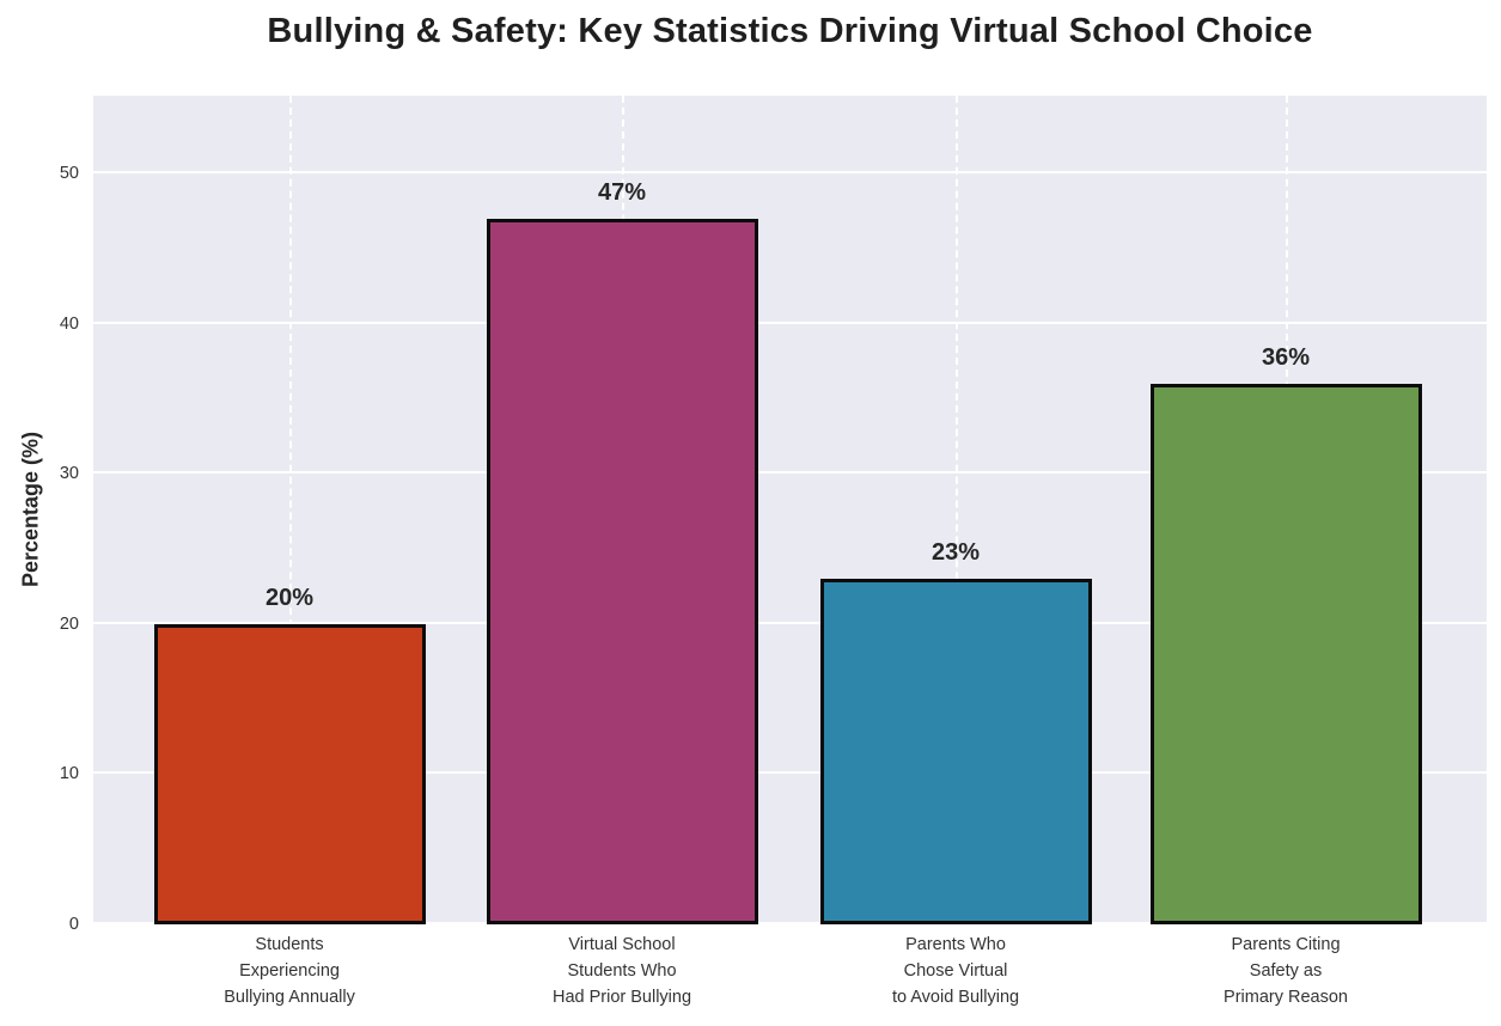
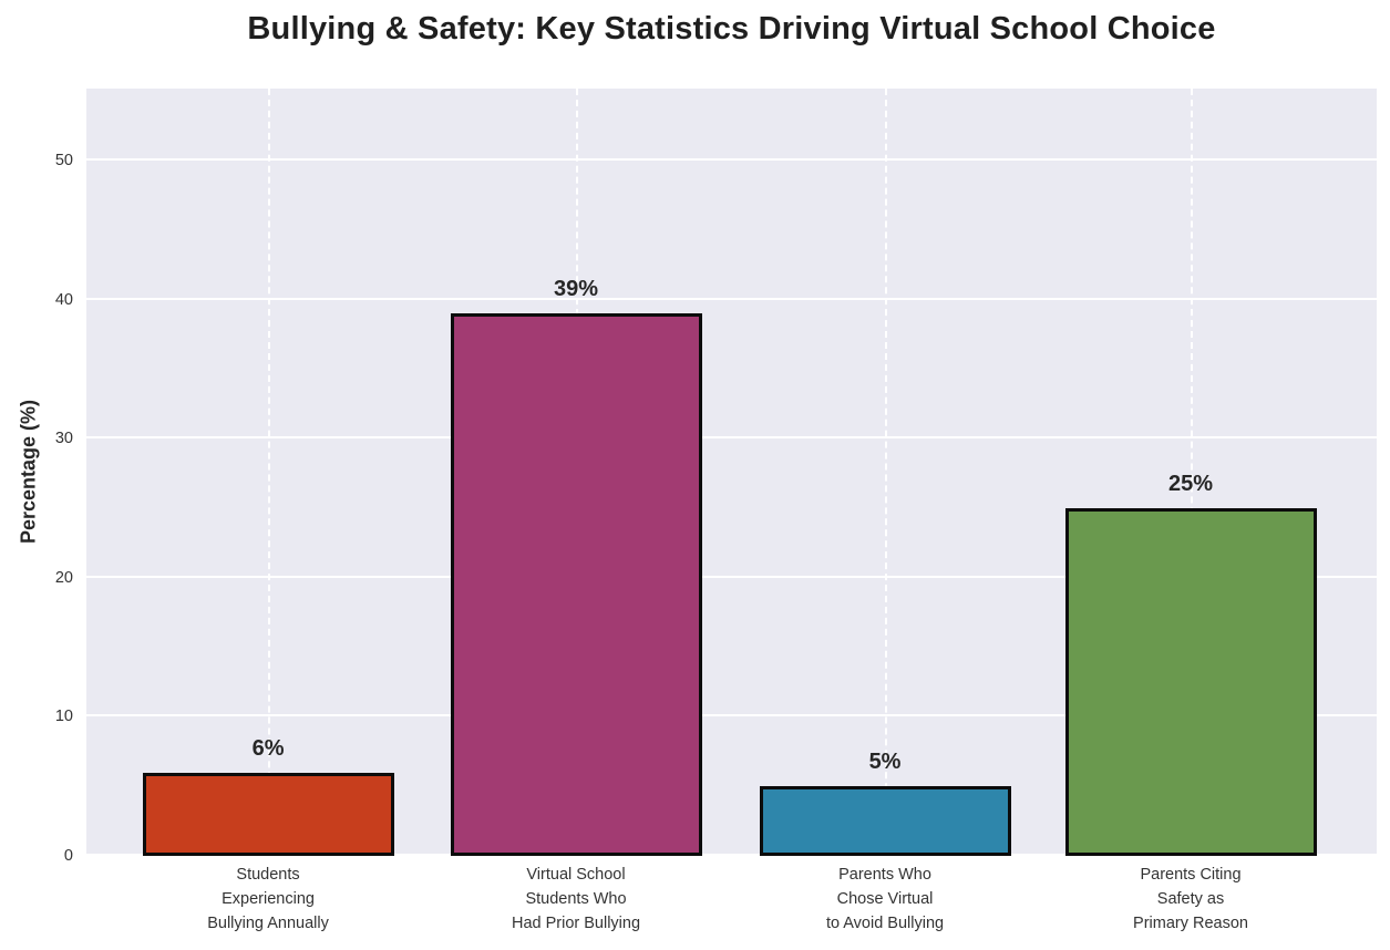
Students Experiencing Bullying Annually: 20% -> 6%
Virtual School Students Who Had Prior Bullying: 47% -> 39%
Parents Who Chose Virtual to Avoid Bullying: 23% -> 5%
Parents Citing Safety as Primary Reason: 36% -> 25%
